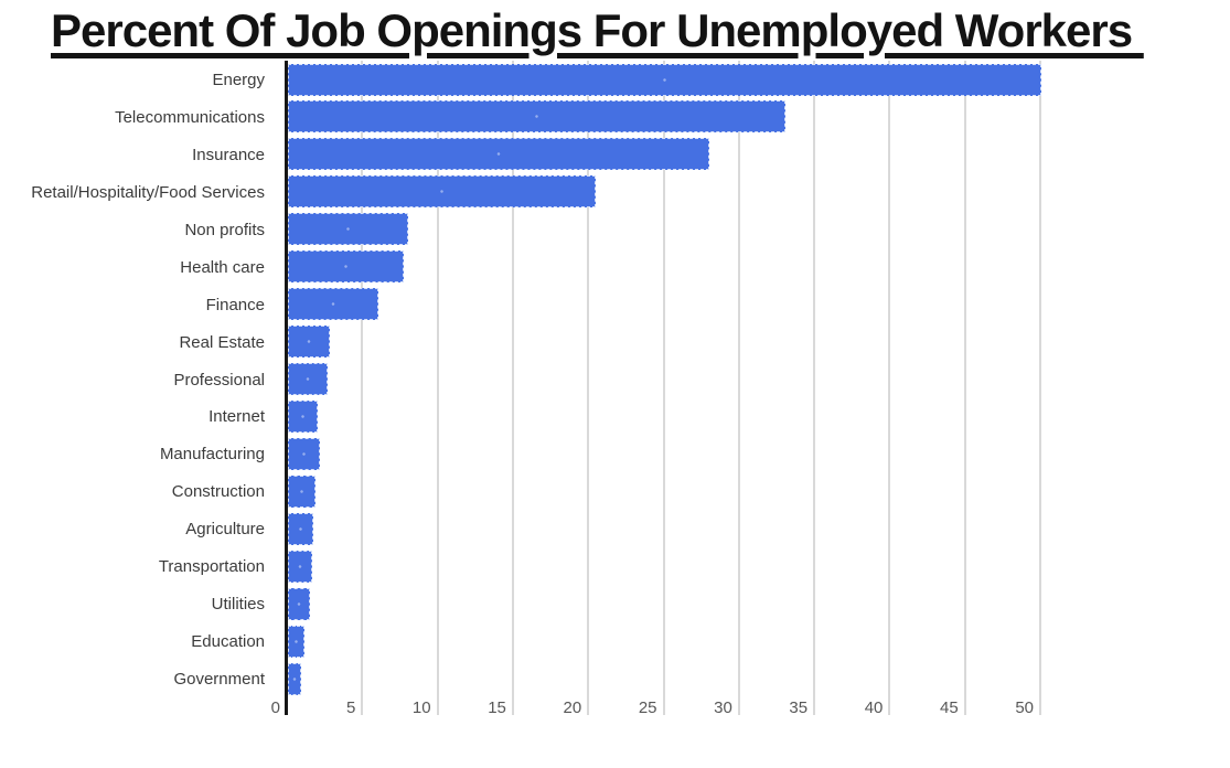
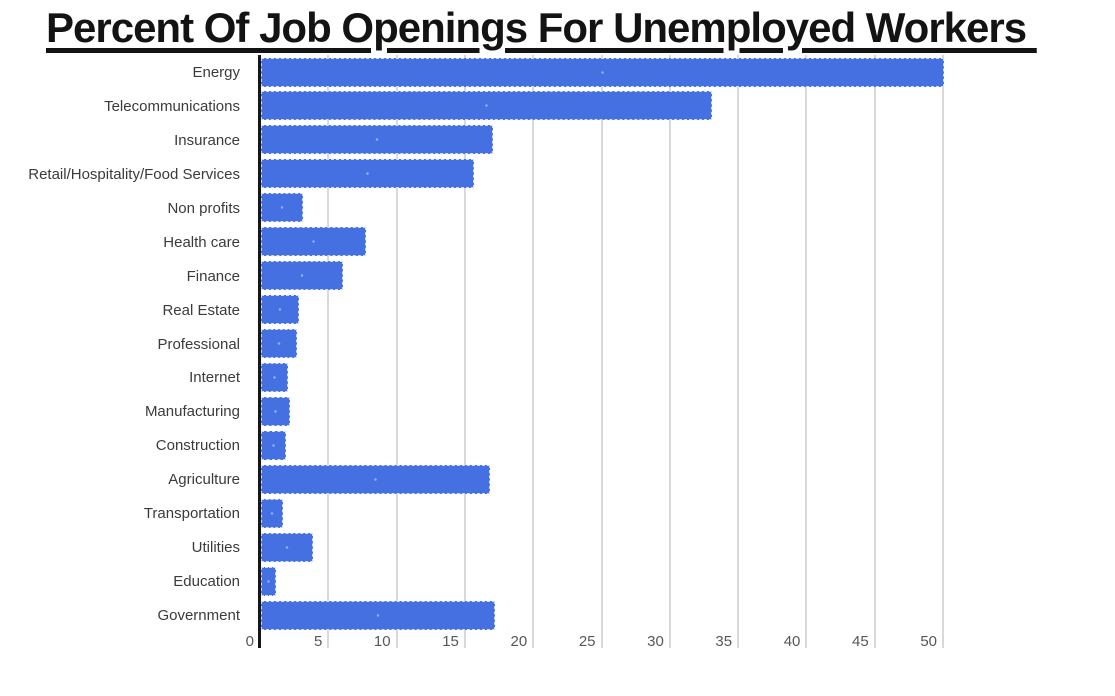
Insurance: 28.0 -> 17.0
Retail/Hospitality/Food Services: 20.4 -> 15.6
Non profits: 8.0 -> 3.1
Agriculture: 1.7 -> 16.8
Utilities: 1.5 -> 3.8
Government: 0.9 -> 17.1
